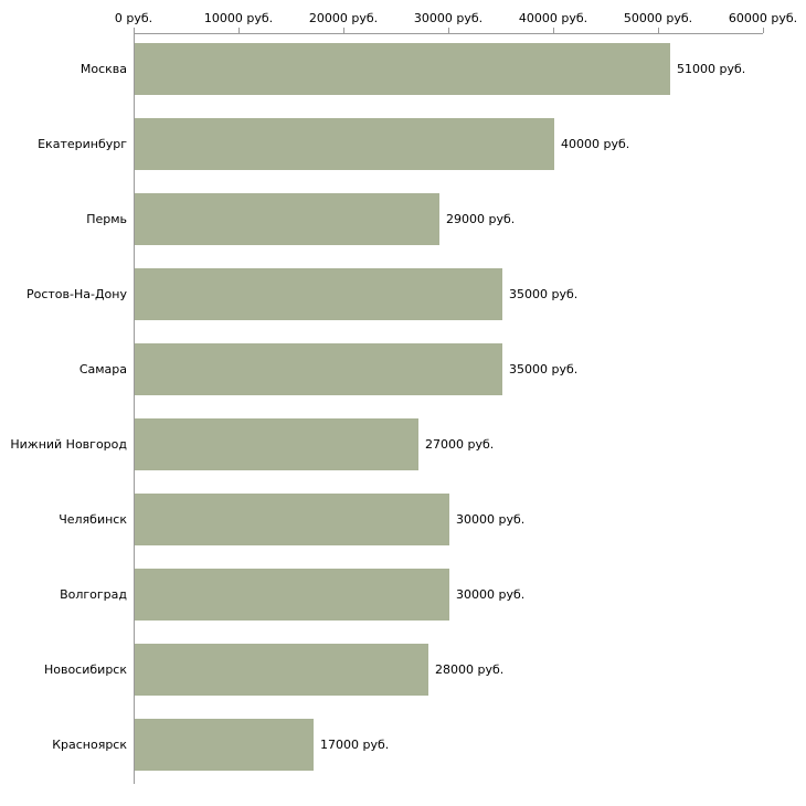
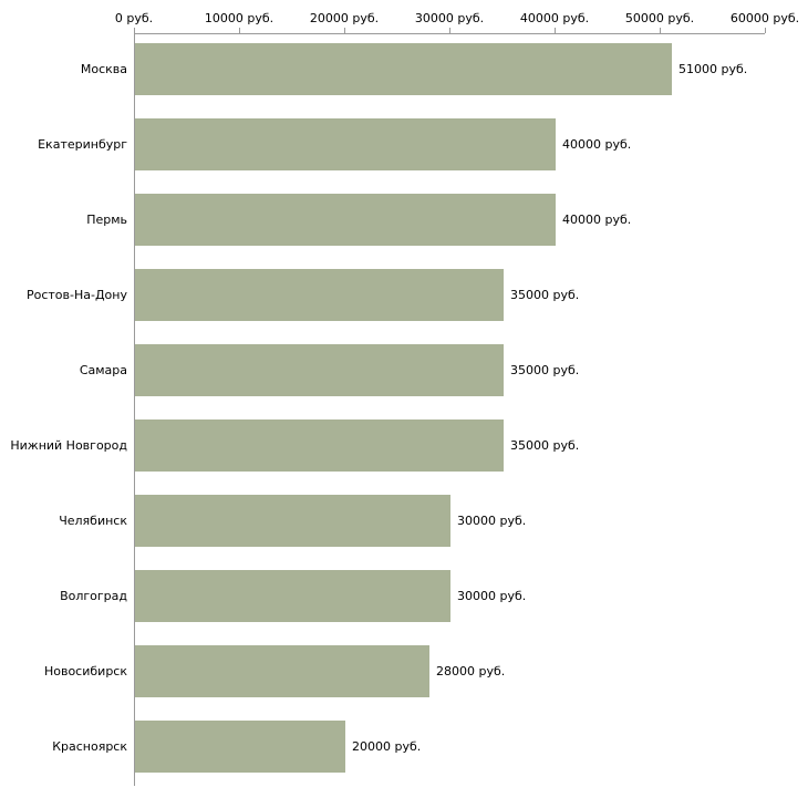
Пермь: 29000 -> 40000
Нижний Новгород: 27000 -> 35000
Красноярск: 17000 -> 20000
